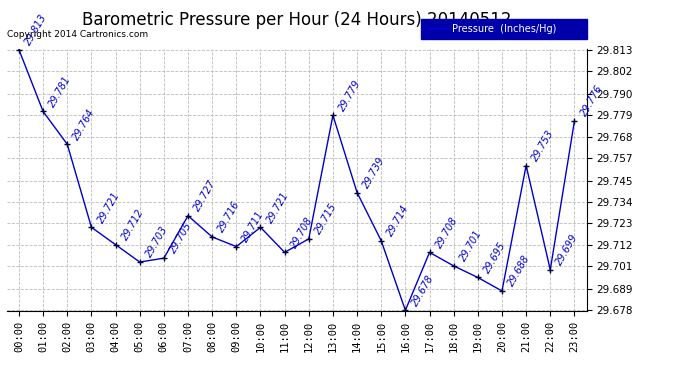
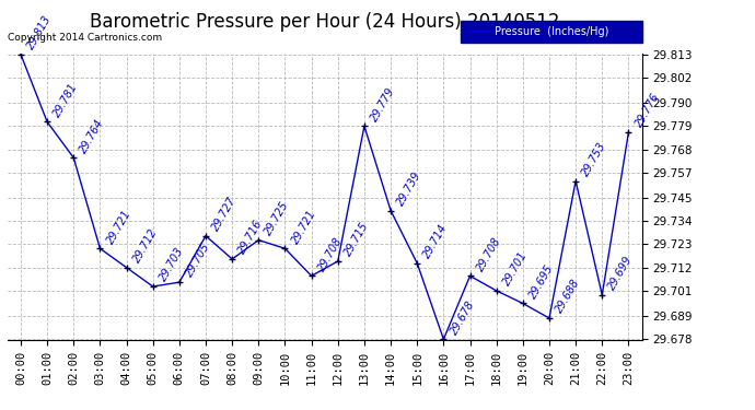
09:00: 29.711 -> 29.725
